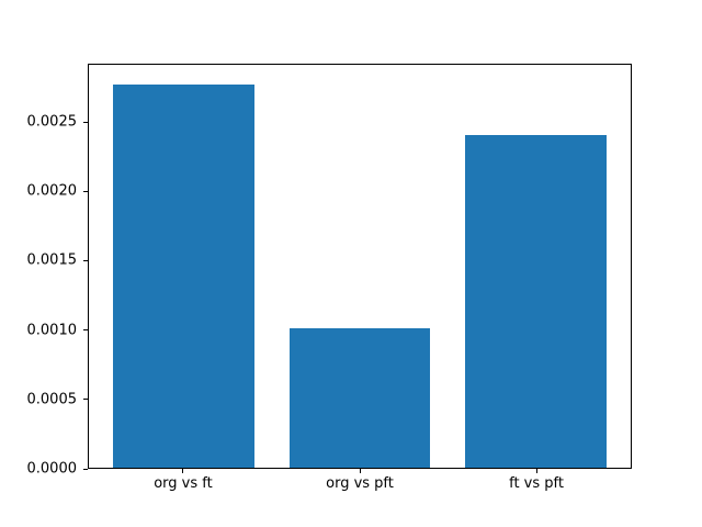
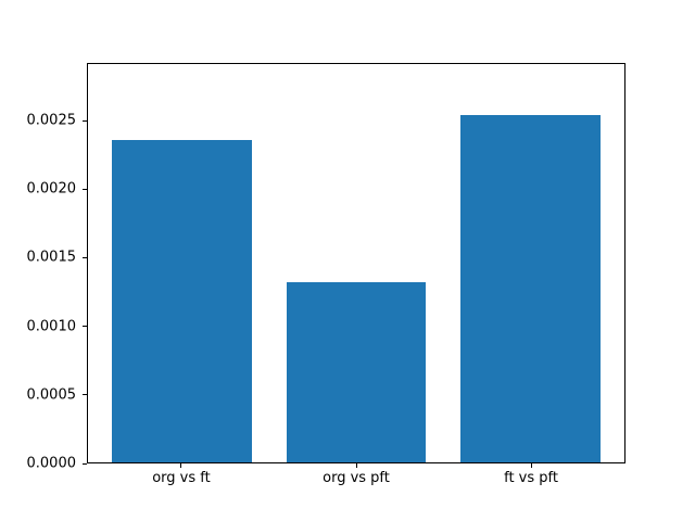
org vs ft: 0.00278 -> 0.00236
org vs pft: 0.00101 -> 0.00132
ft vs pft: 0.00241 -> 0.00255
